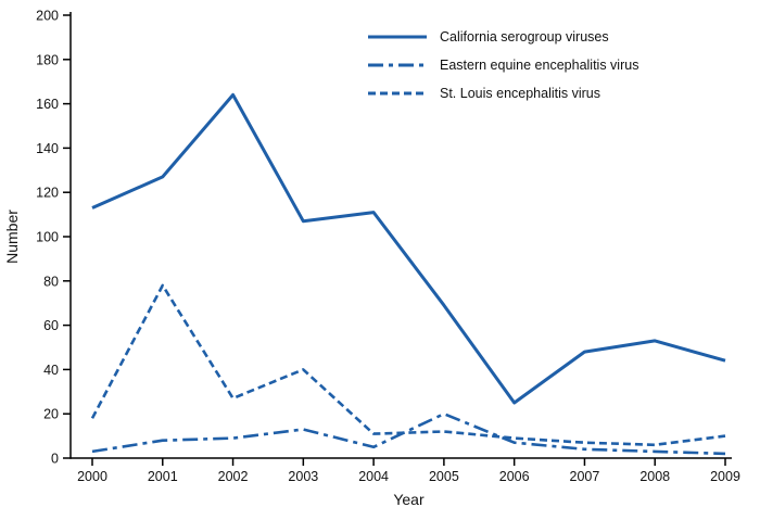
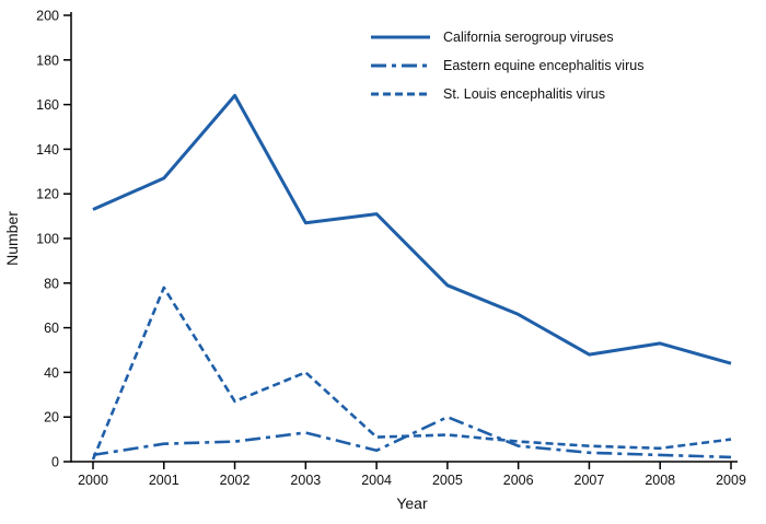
St. Louis encephalitis virus/2000: 18 -> 1
California serogroup viruses/2005: 69 -> 79
California serogroup viruses/2006: 25 -> 66
